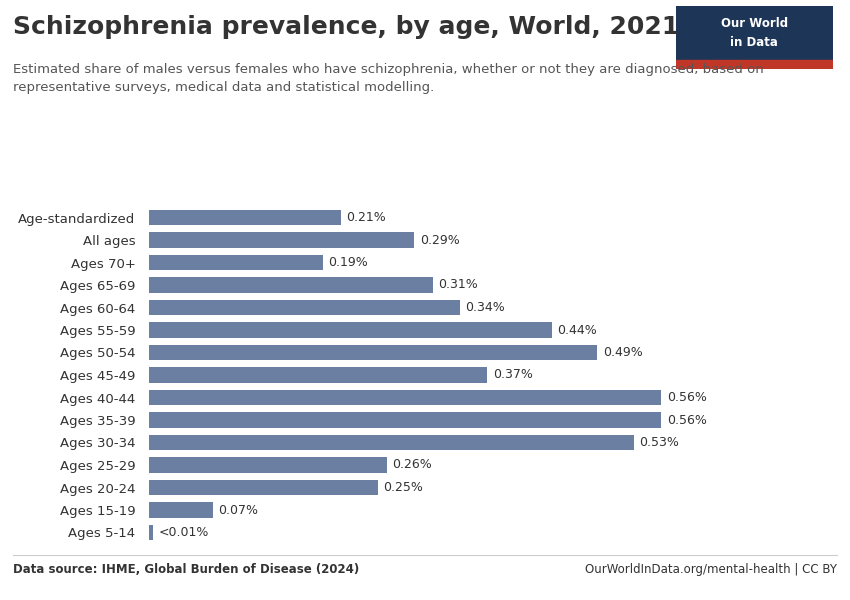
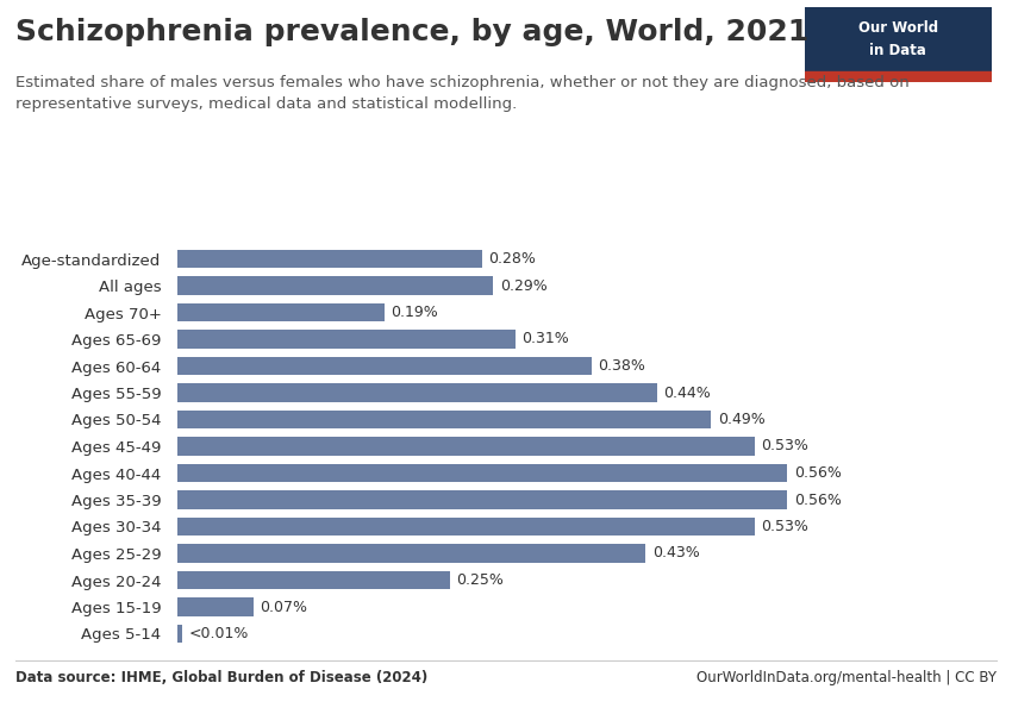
Age-standardized: 0.21% -> 0.28%
Ages 60-64: 0.34% -> 0.38%
Ages 45-49: 0.37% -> 0.53%
Ages 25-29: 0.26% -> 0.43%
